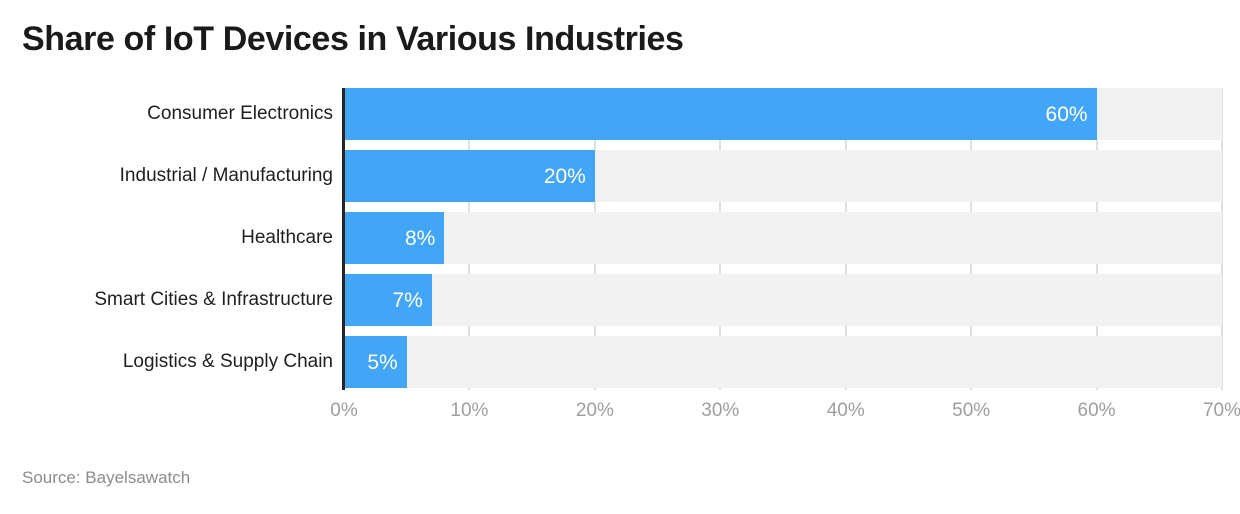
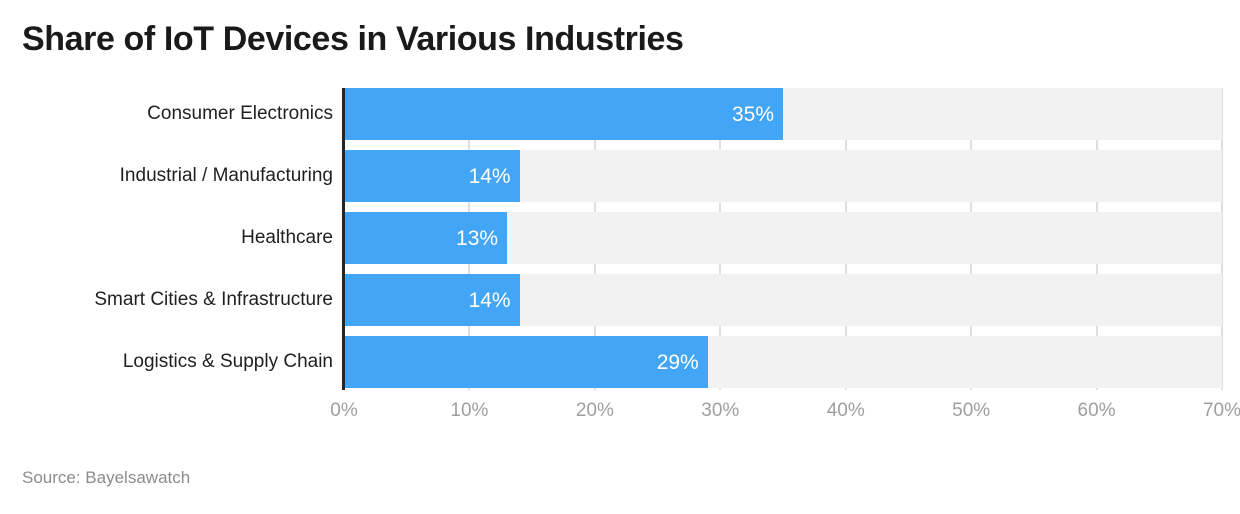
Consumer Electronics: 60% -> 35%
Industrial / Manufacturing: 20% -> 14%
Healthcare: 8% -> 13%
Smart Cities & Infrastructure: 7% -> 14%
Logistics & Supply Chain: 5% -> 29%
